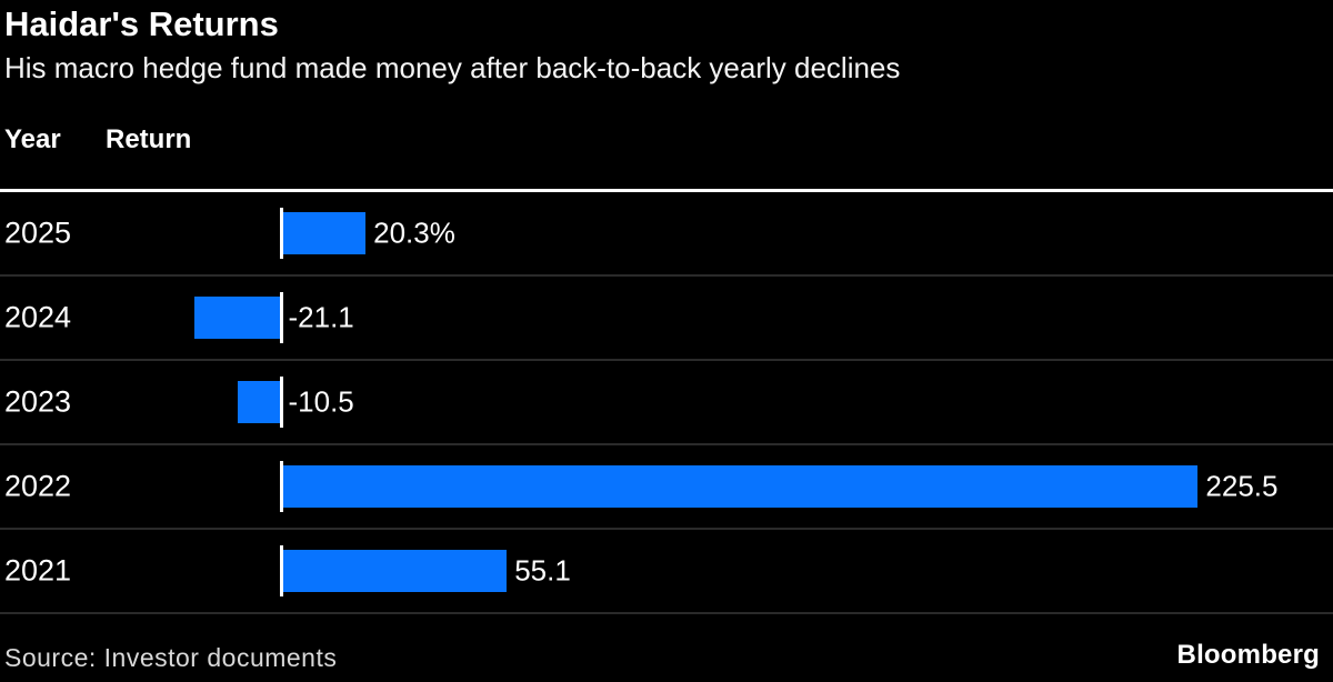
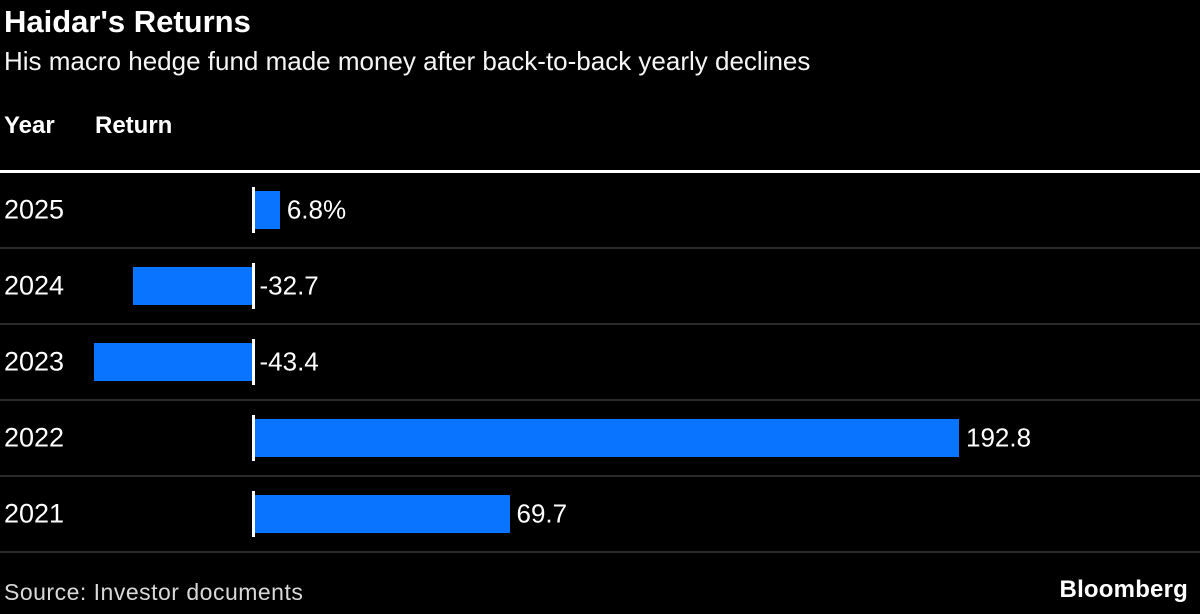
2025: 20.3% -> 6.8%
2024: -21.1 -> -32.7
2023: -10.5 -> -43.4
2022: 225.5 -> 192.8
2021: 55.1 -> 69.7
